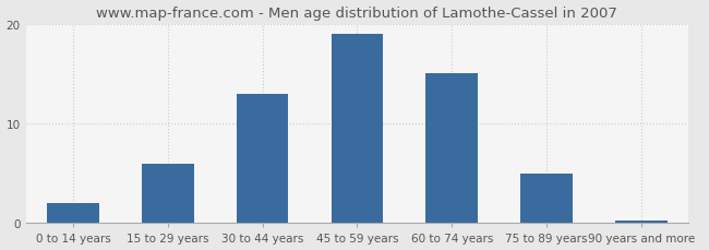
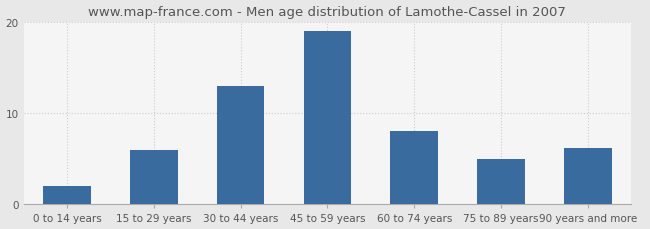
60 to 74 years: 15.0 -> 8.0
90 years and more: 0.3 -> 6.2
